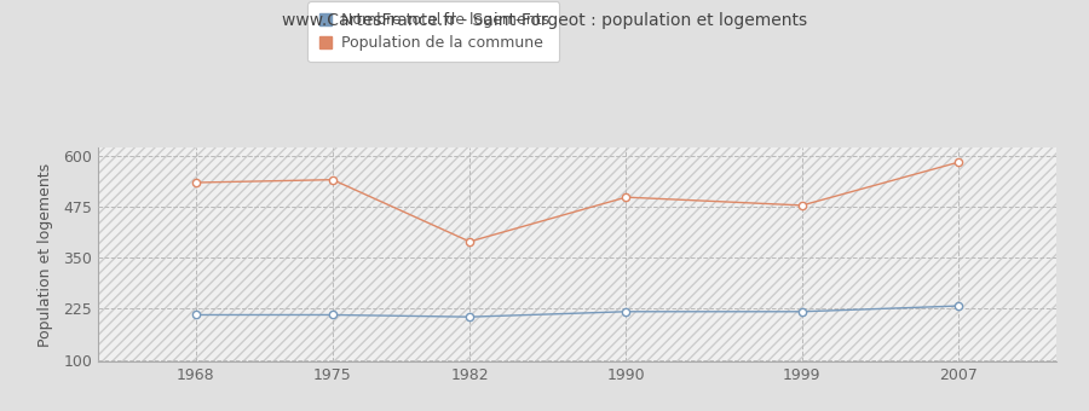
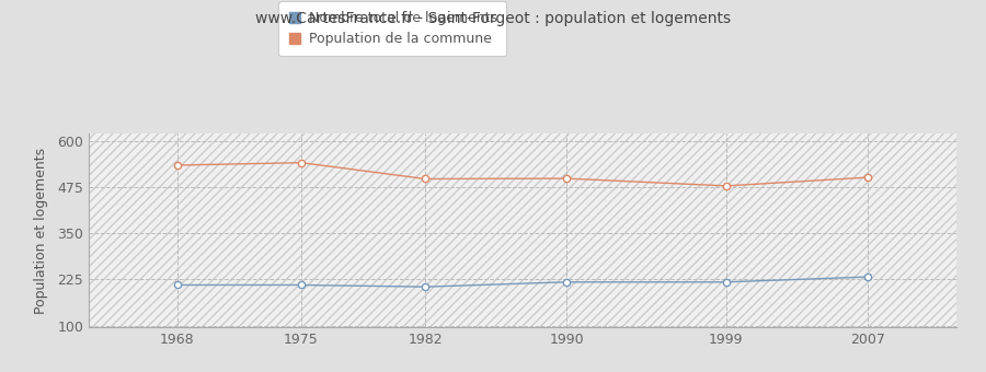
Population de la commune/1982: 390 -> 498
Population de la commune/2007: 585 -> 502
